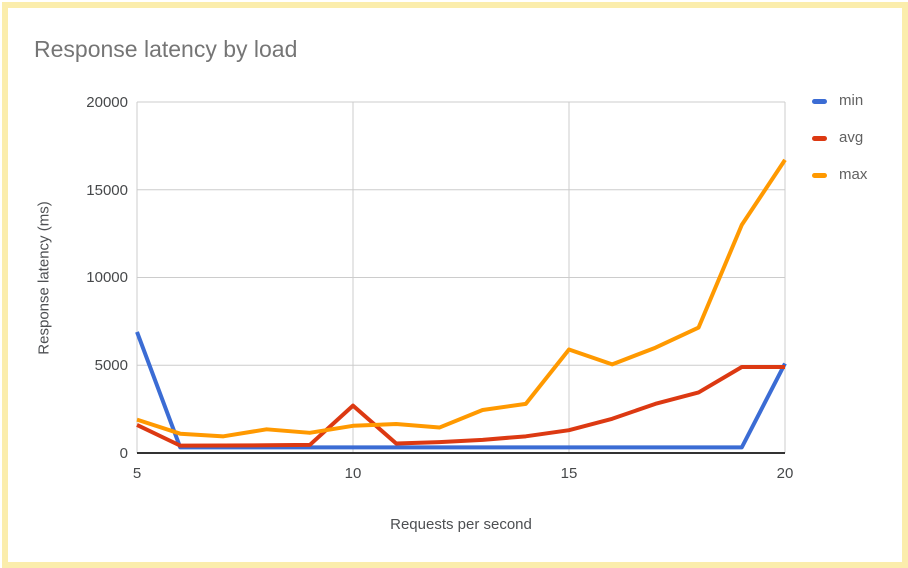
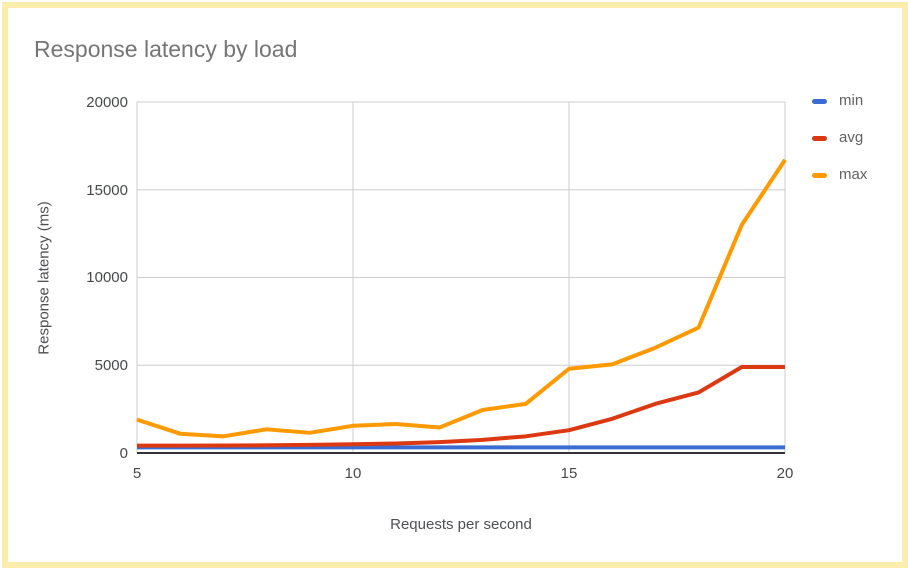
min/5: 6900 -> 300
avg/5: 1600 -> 400
avg/10: 2700 -> 500
max/15: 5900 -> 4800
min/20: 5100 -> 300
